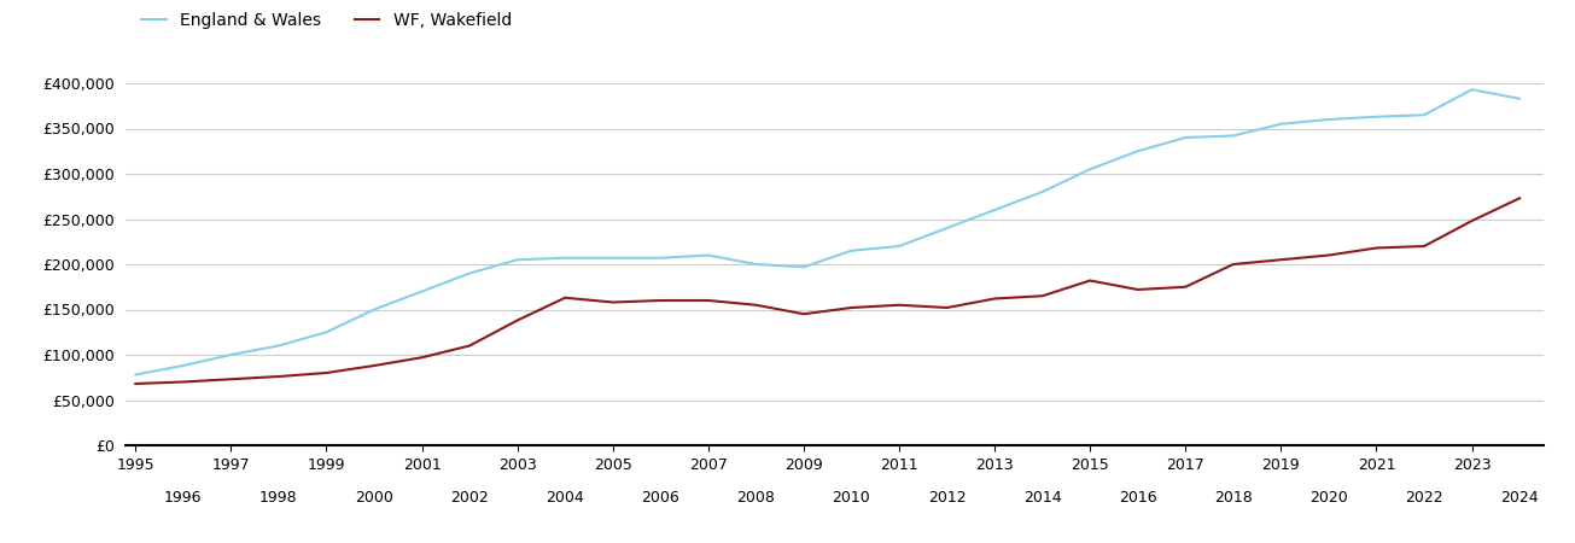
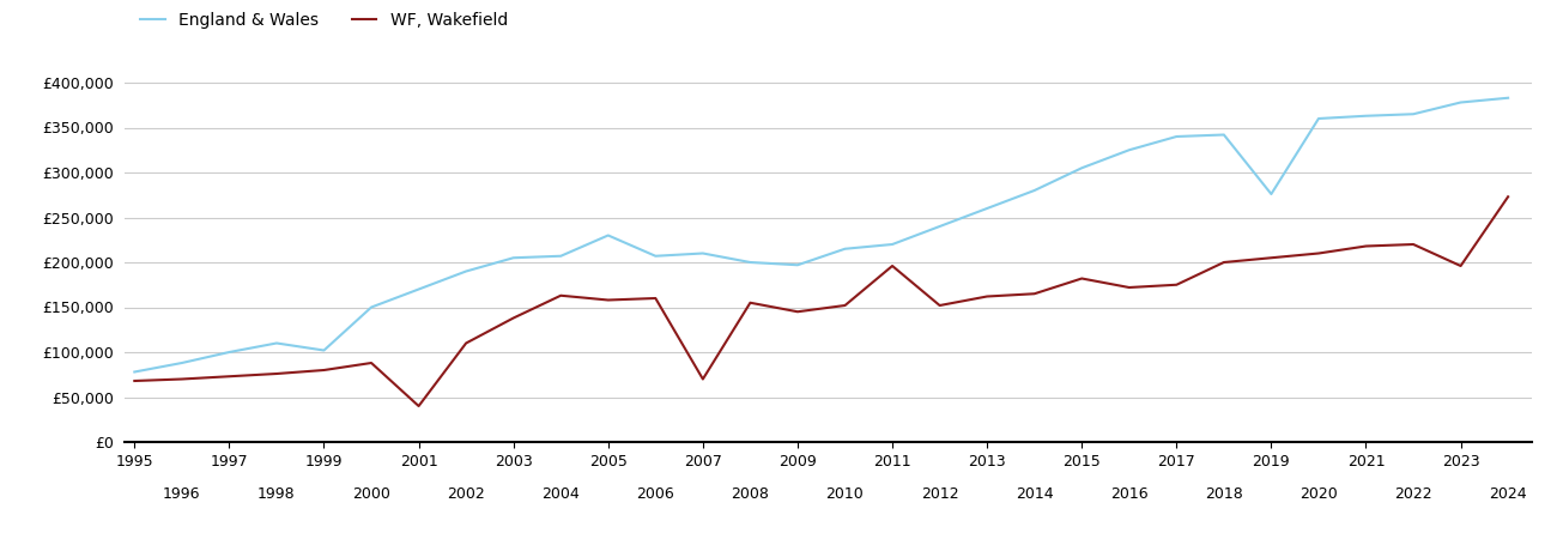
England & Wales/1999: £125,000 -> £102,000
WF, Wakefield/2001: £97,000 -> £40,000
England & Wales/2005: £207,000 -> £230,000
WF, Wakefield/2007: £160,000 -> £70,000
WF, Wakefield/2011: £155,000 -> £196,000
England & Wales/2019: £355,000 -> £276,000
WF, Wakefield/2023: £248,000 -> £196,000
England & Wales/2023: £393,000 -> £378,000
